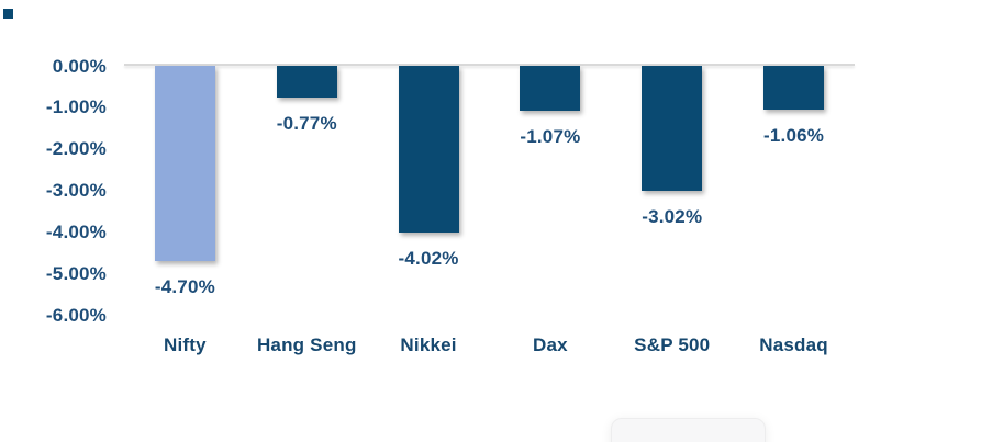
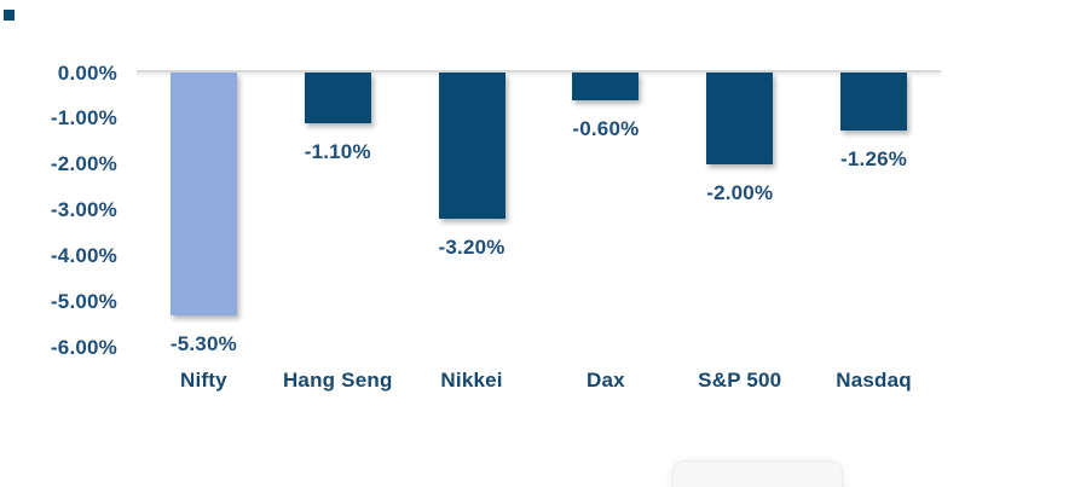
Nifty: -4.70% -> -5.30%
Hang Seng: -0.77% -> -1.10%
Nikkei: -4.02% -> -3.20%
Dax: -1.07% -> -0.60%
S&P 500: -3.02% -> -2.00%
Nasdaq: -1.06% -> -1.26%
